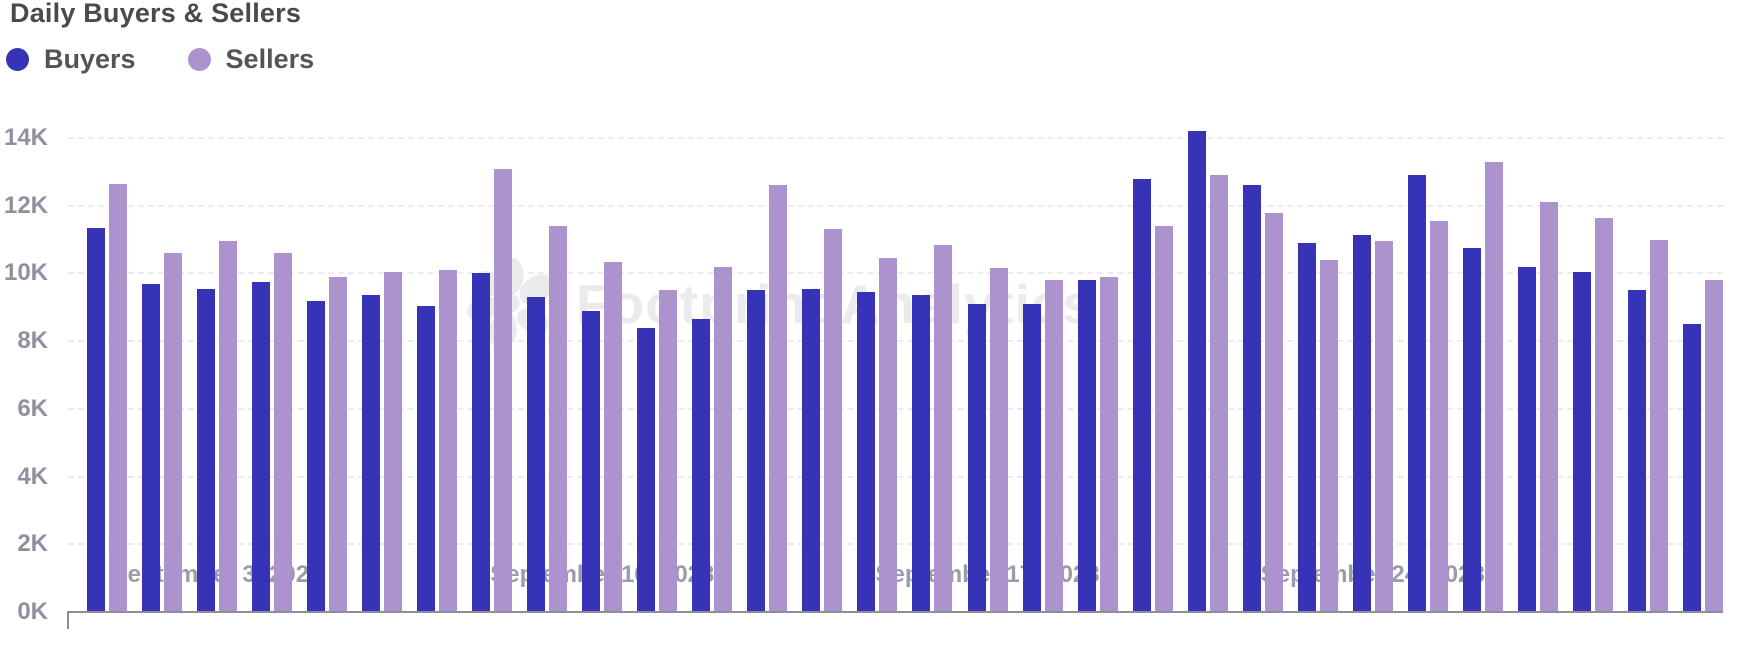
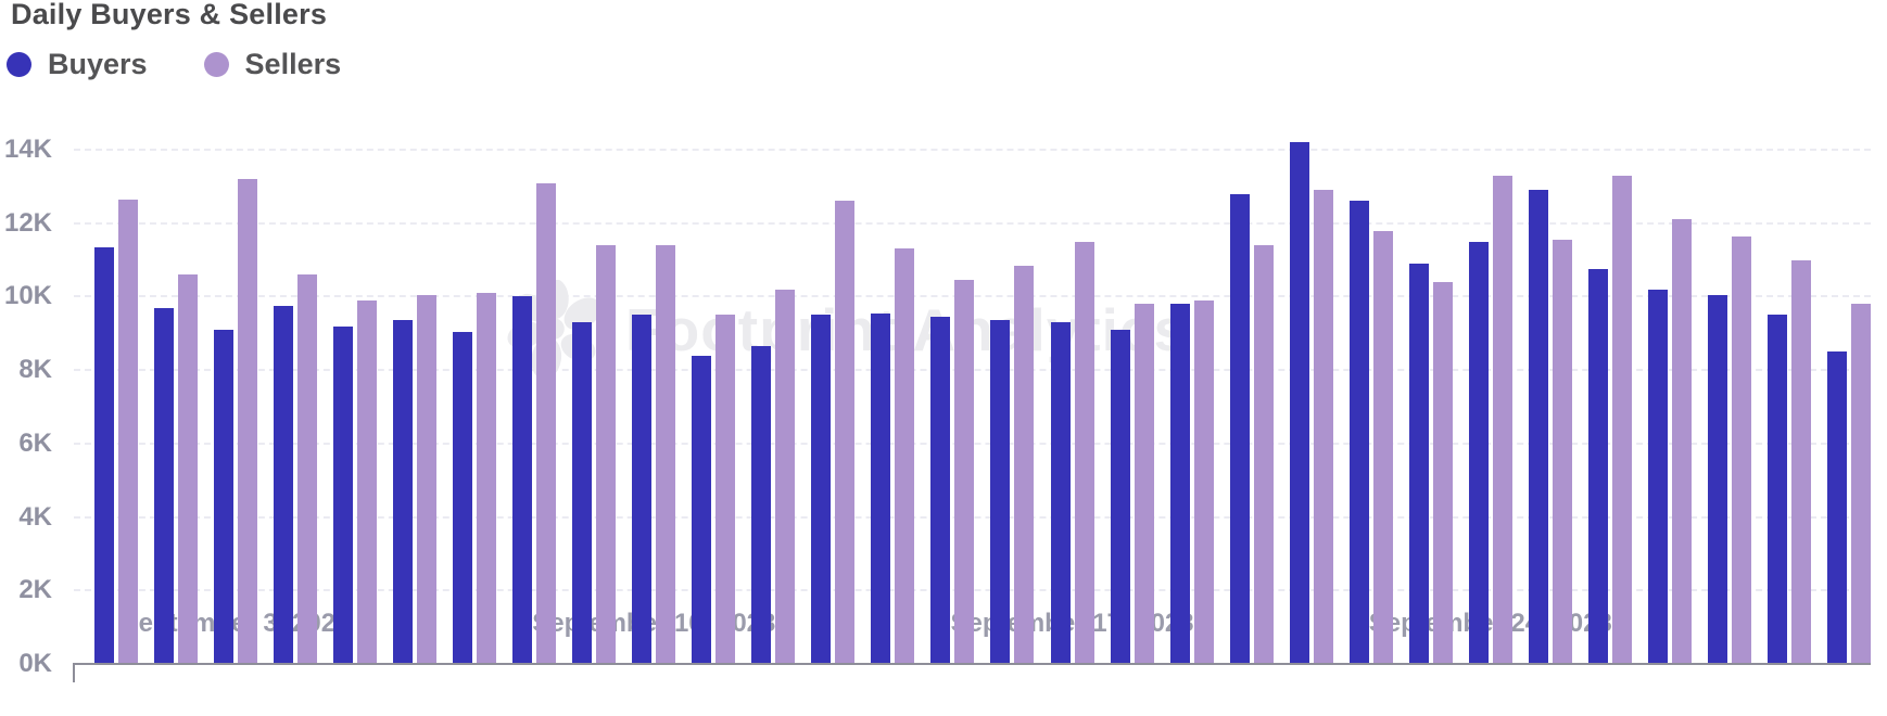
Buyers/September 3, 2023: 9.6K -> 9.1K
Sellers/September 3, 2023: 11.0K -> 13.2K
Buyers/September 10, 2023: 8.9K -> 9.5K
Sellers/September 10, 2023: 10.4K -> 11.4K
Buyers/September 17, 2023: 9.1K -> 9.3K
Sellers/September 17, 2023: 10.2K -> 11.5K
Buyers/September 24, 2023: 11.2K -> 11.5K
Sellers/September 24, 2023: 11.0K -> 13.3K
